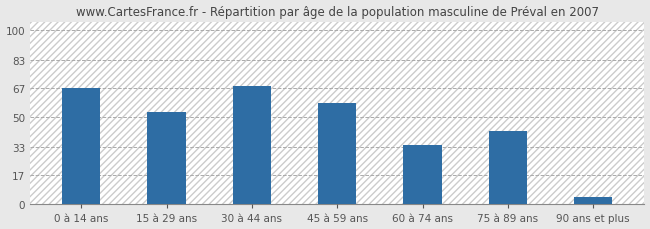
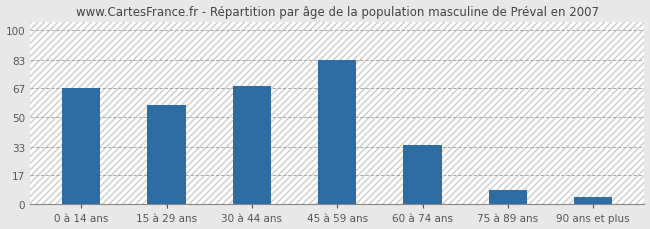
15 à 29 ans: 53 -> 57
45 à 59 ans: 58 -> 83
75 à 89 ans: 42 -> 8
